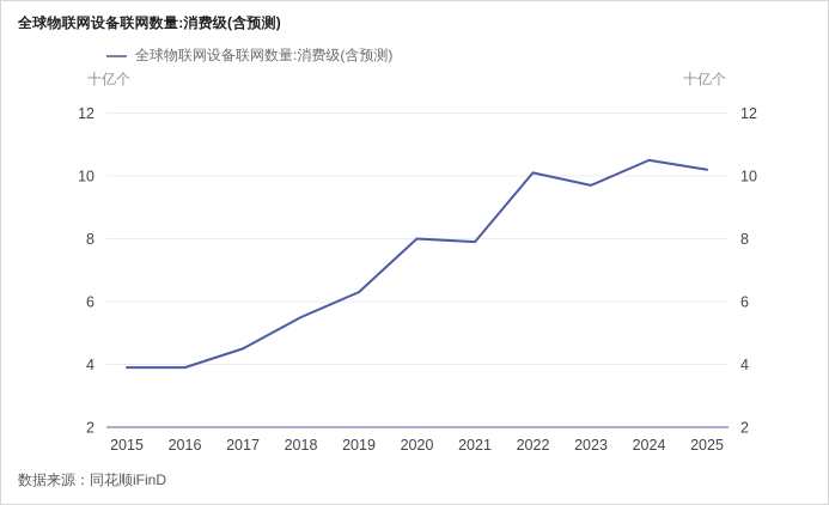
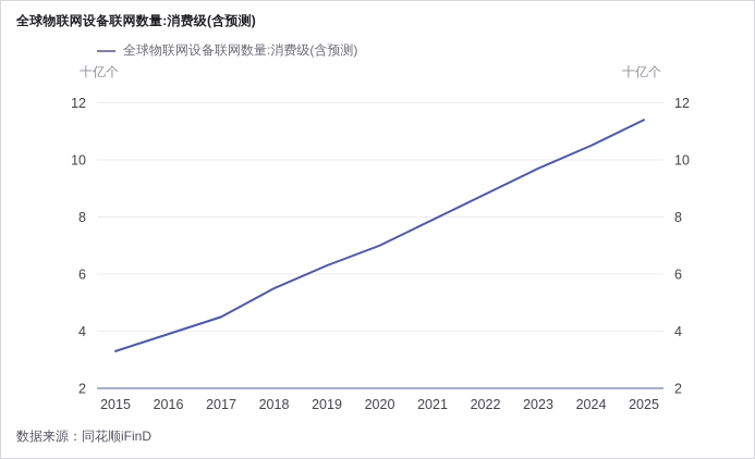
2015: 3.9 -> 3.3
2020: 8.0 -> 7.0
2022: 10.1 -> 8.8
2025: 10.2 -> 11.4
